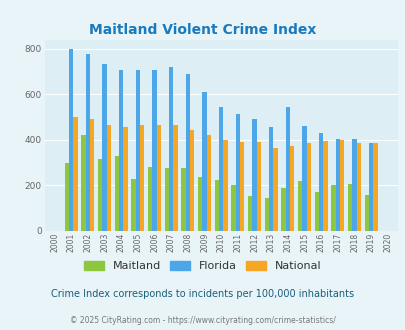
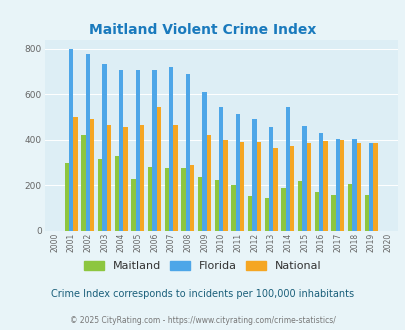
National/2006: 465 -> 545
National/2008: 445 -> 290
Maitland/2017: 200 -> 160
